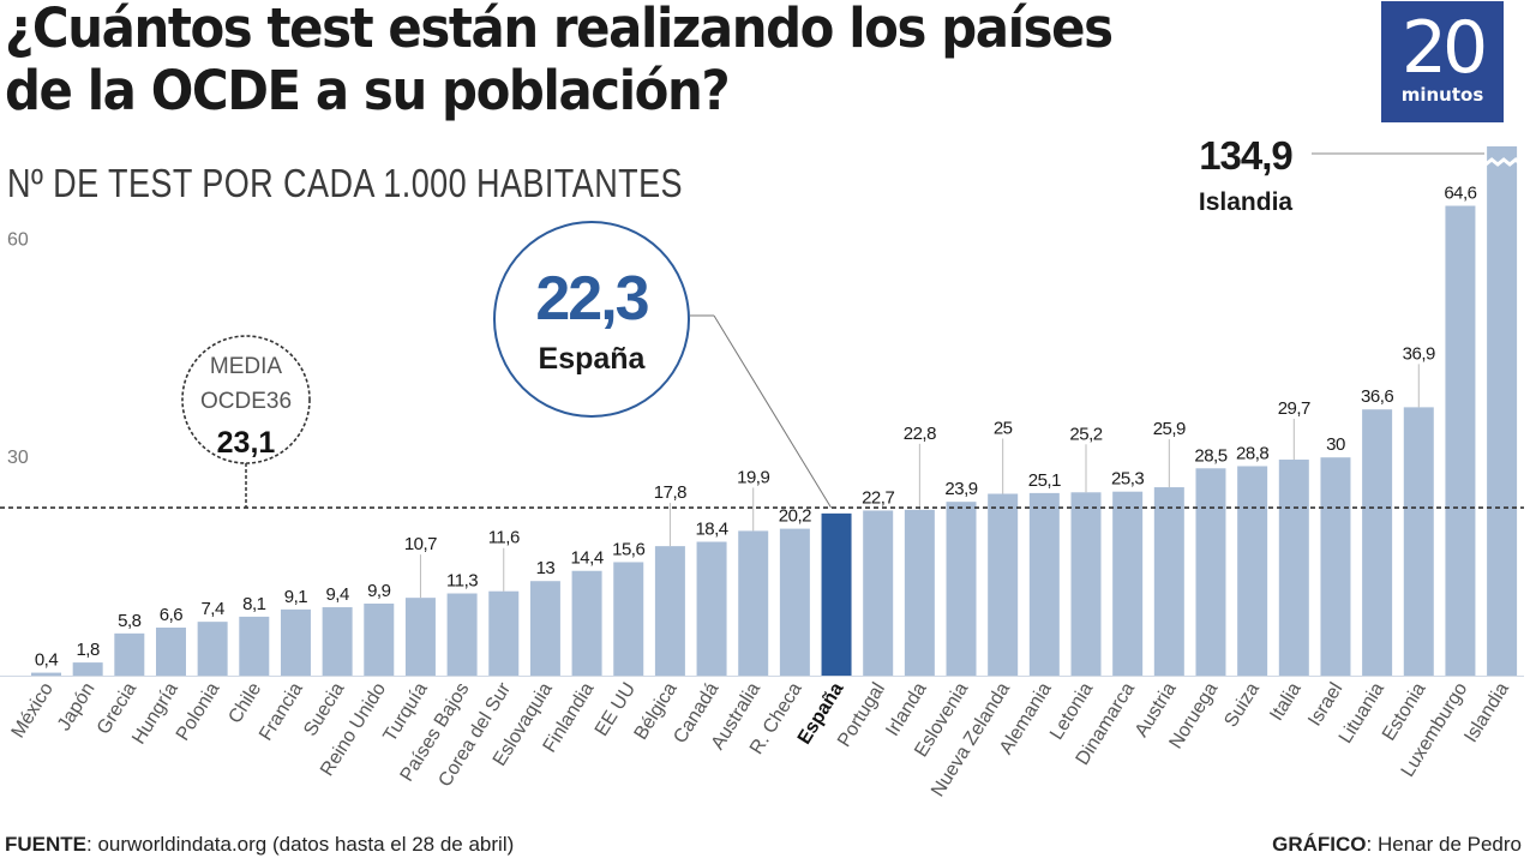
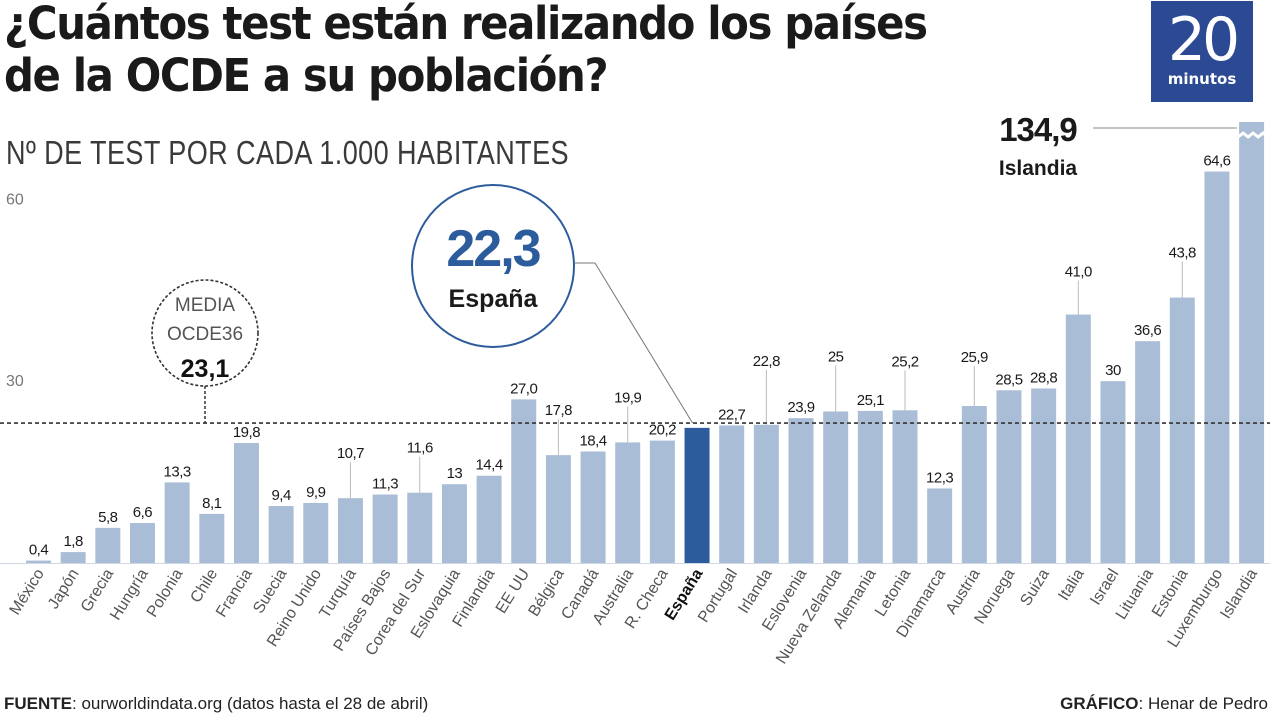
Polonia: 7,4 -> 13,3
Francia: 9,1 -> 19,8
EE UU: 15,6 -> 27,0
Dinamarca: 25,3 -> 12,3
Italia: 29,7 -> 41,0
Estonia: 36,9 -> 43,8
